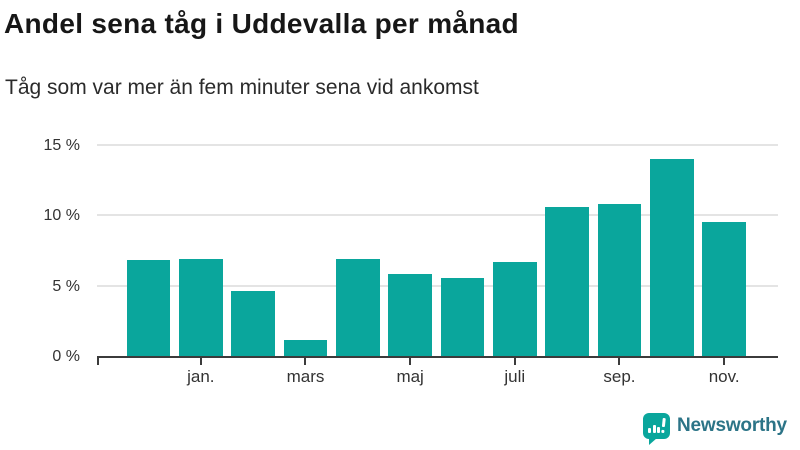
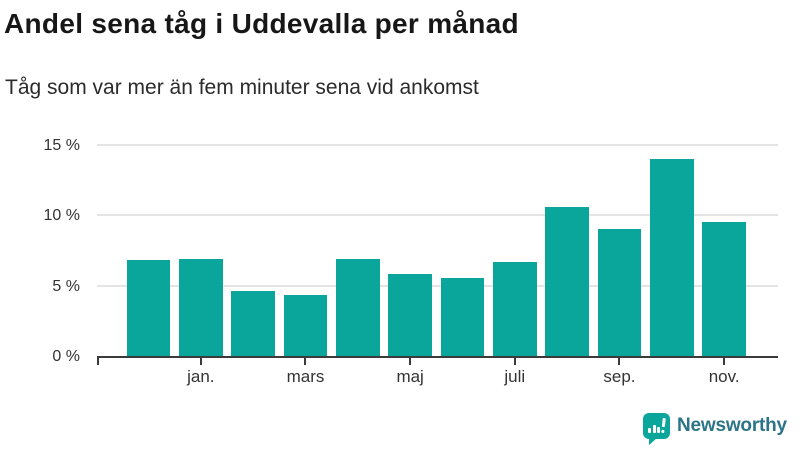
mars: 1.1% -> 4.3%
sep.: 10.8% -> 9.0%
